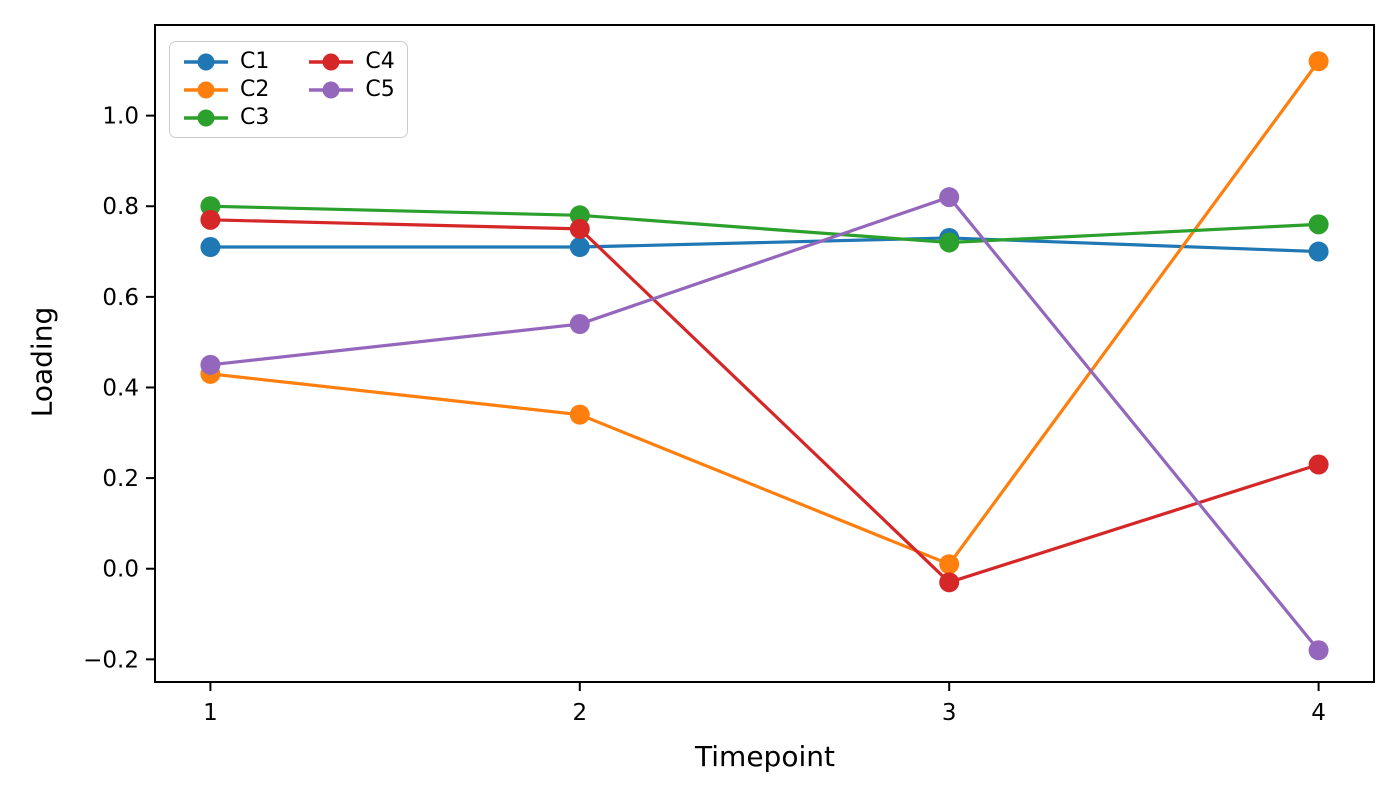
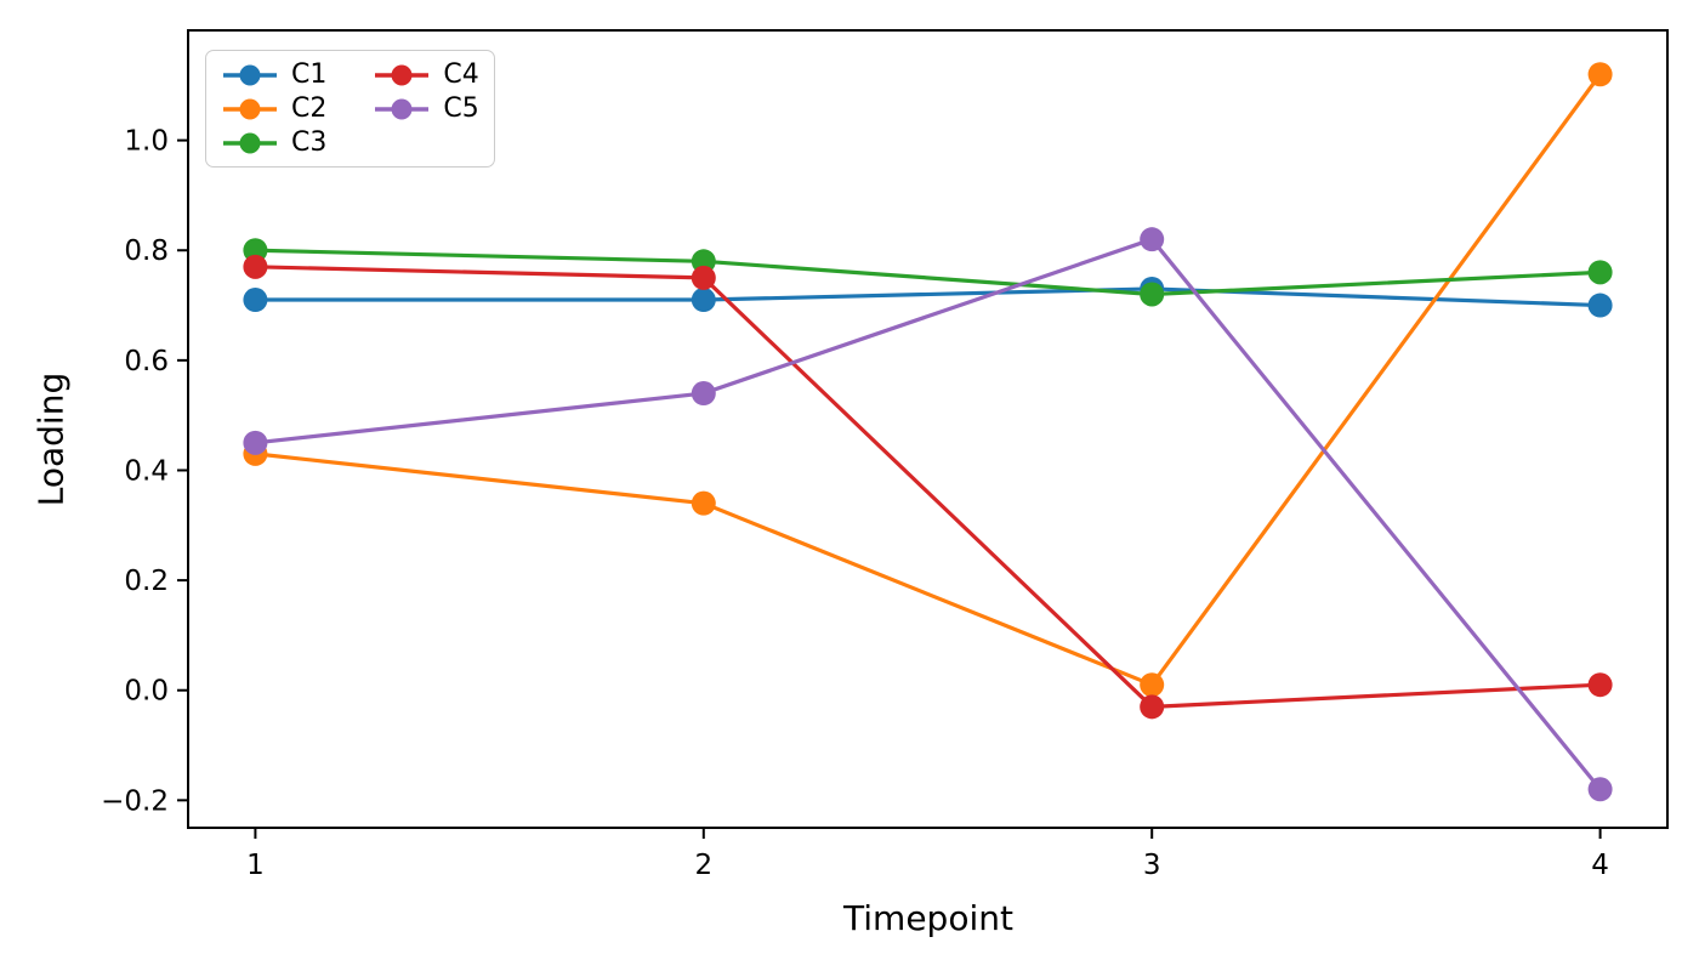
C4/4: 0.23 -> 0.01
